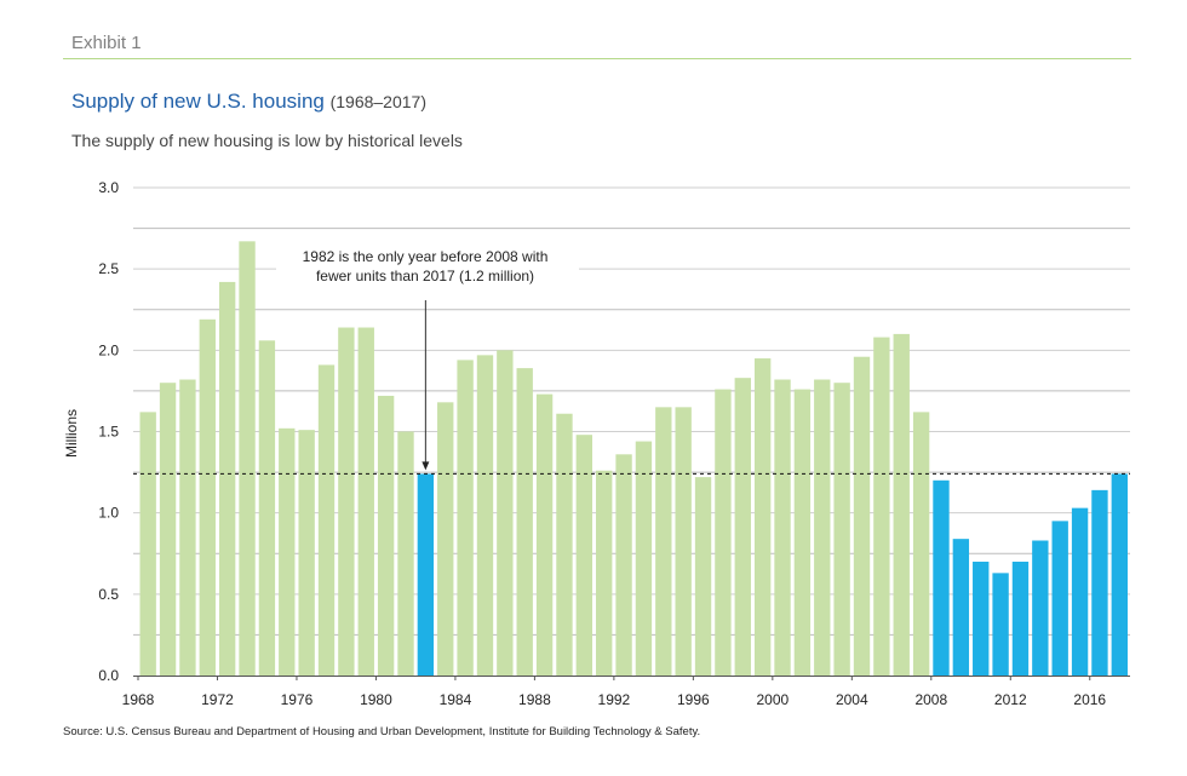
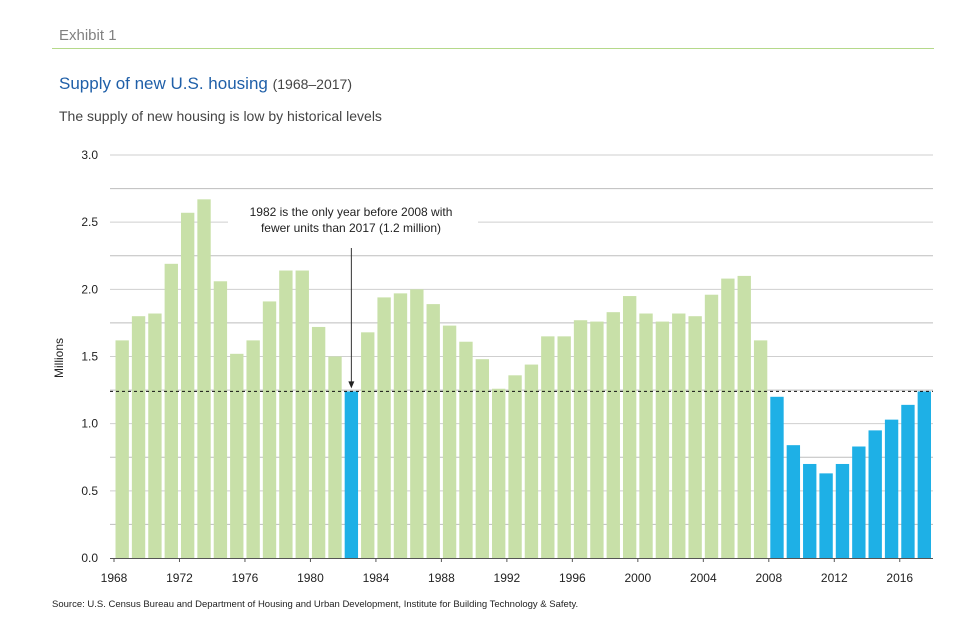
1972: 2.42 -> 2.57
1976: 1.51 -> 1.62
1996: 1.22 -> 1.77
